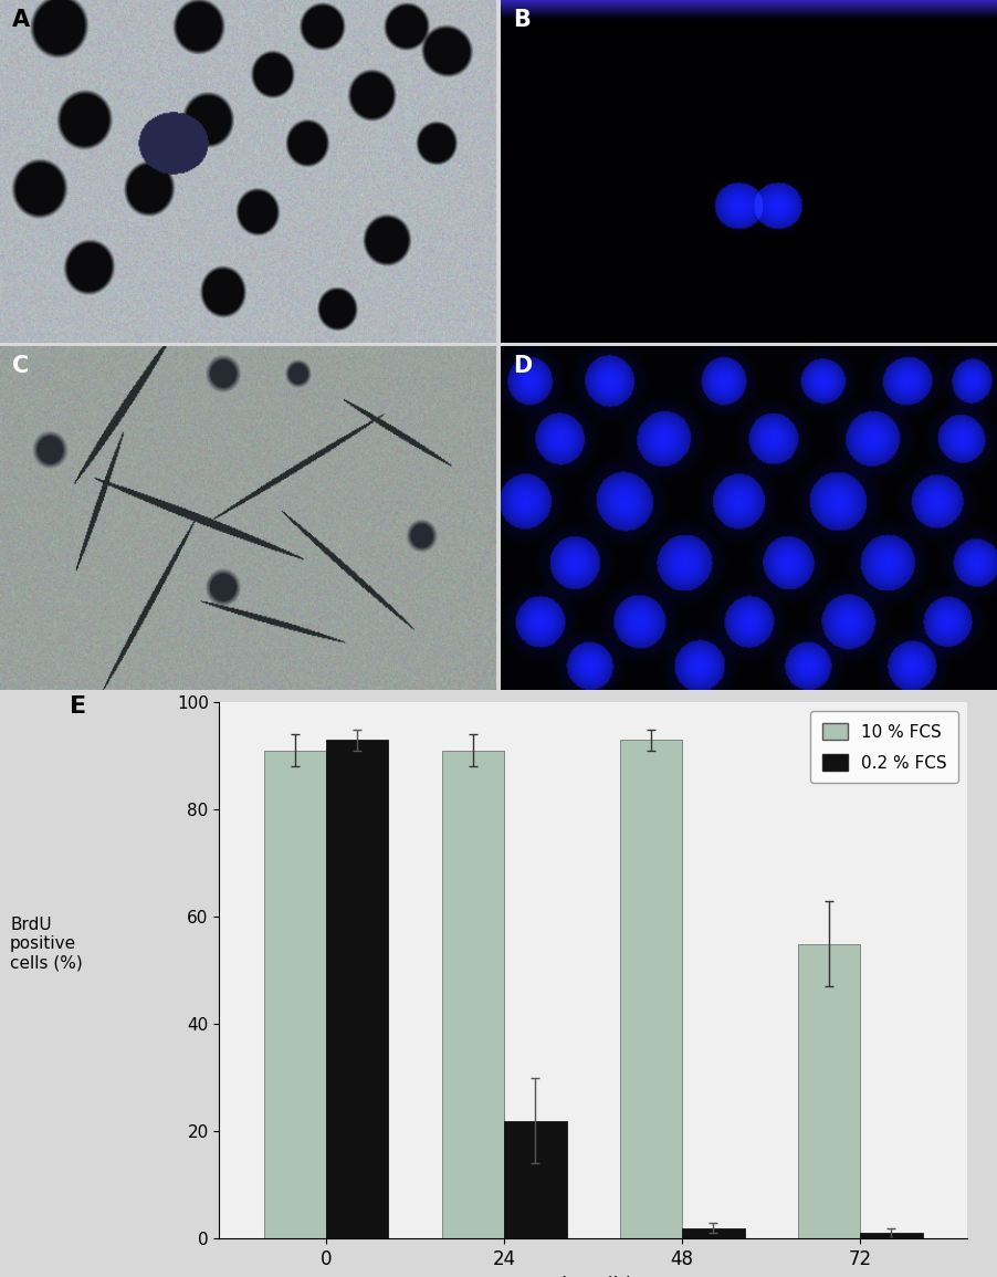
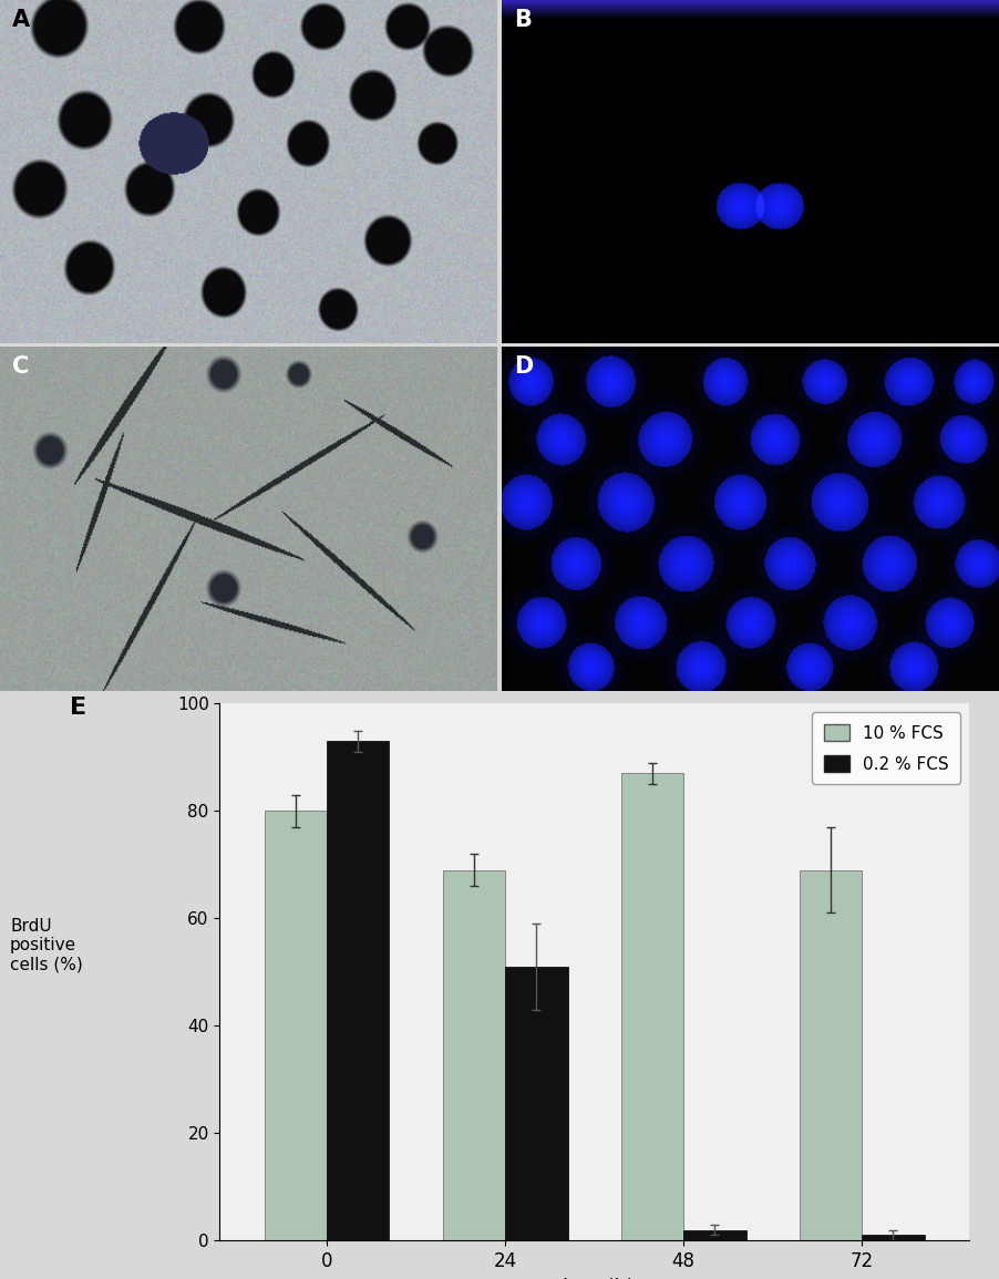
10 % FCS/0: 91 -> 80
10 % FCS/24: 91 -> 69
0.2 % FCS/24: 22 -> 51
10 % FCS/48: 93 -> 87
10 % FCS/72: 55 -> 69
